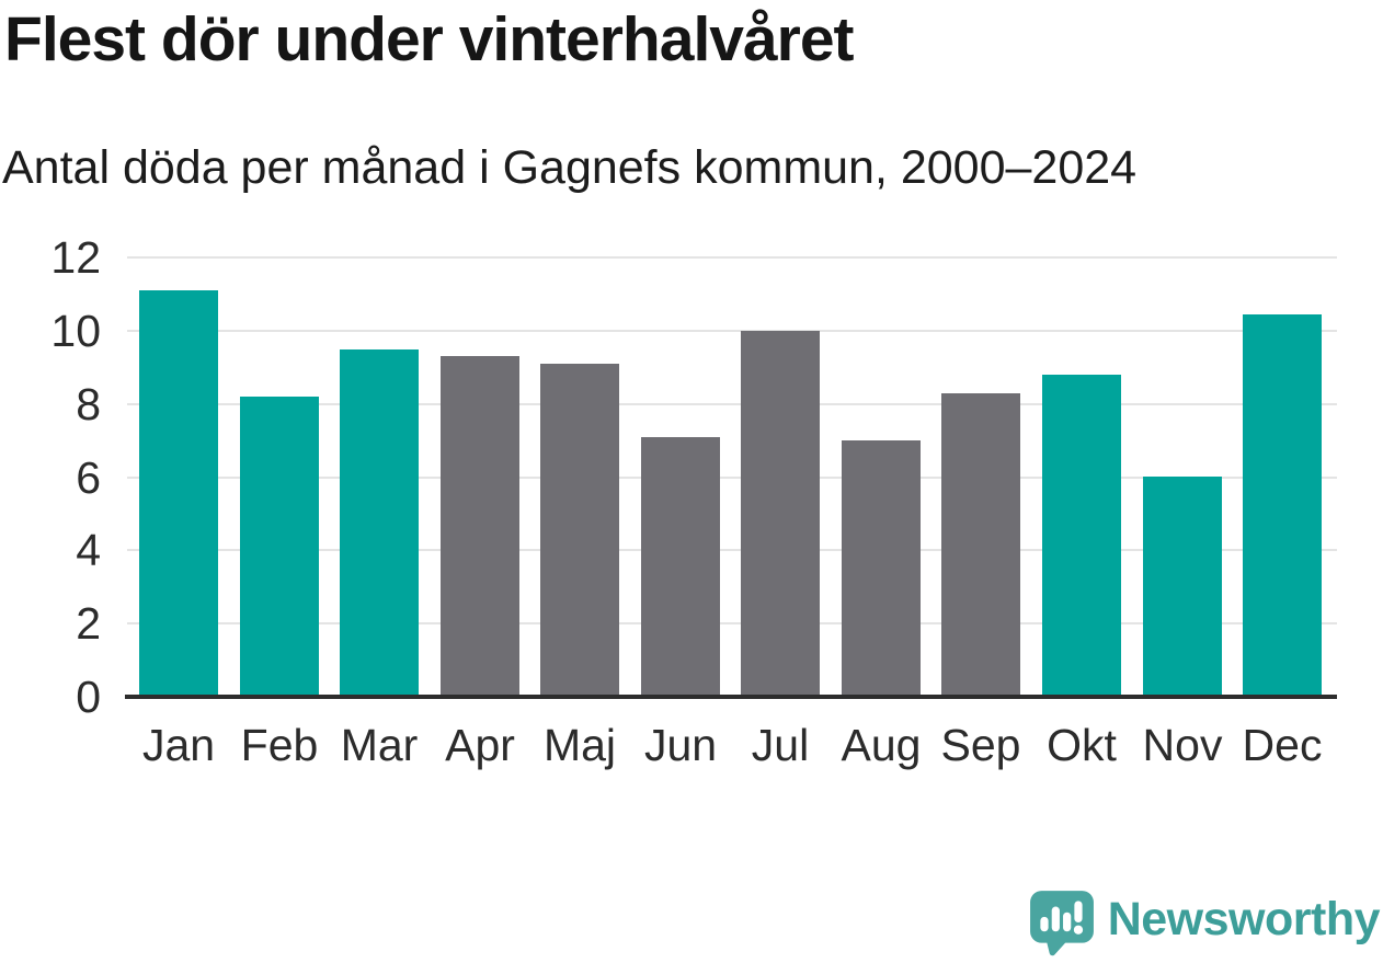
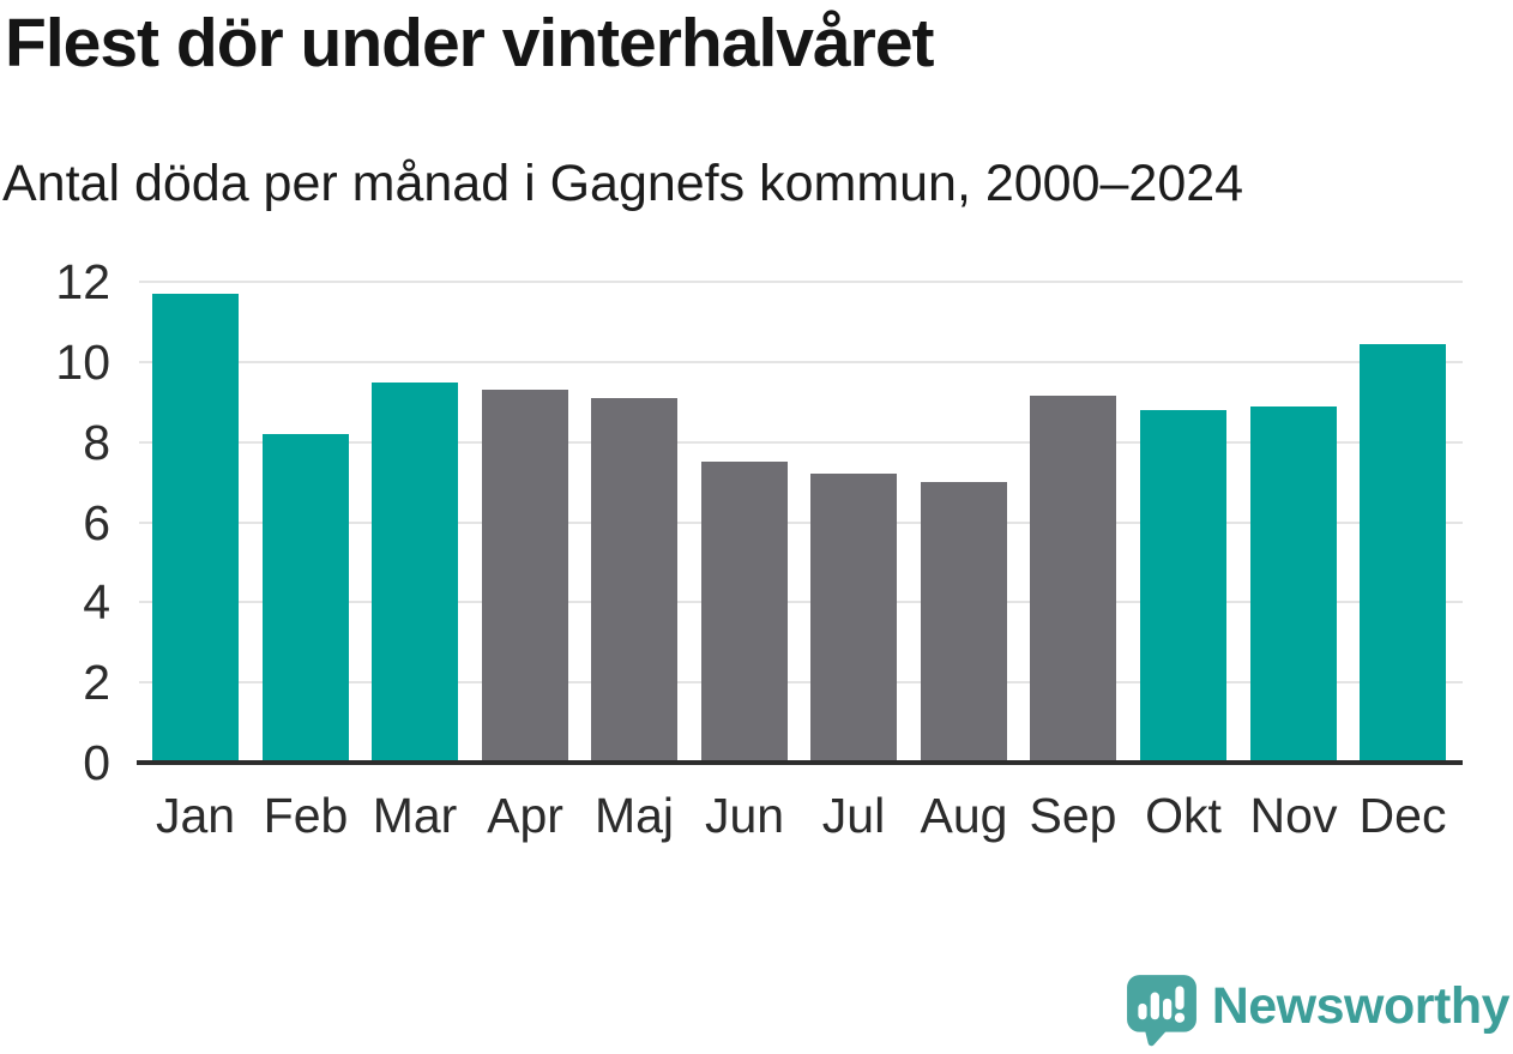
Jan: 11.1 -> 11.7
Jun: 7.1 -> 7.5
Jul: 10.0 -> 7.2
Sep: 8.3 -> 9.2
Nov: 6.0 -> 8.9
